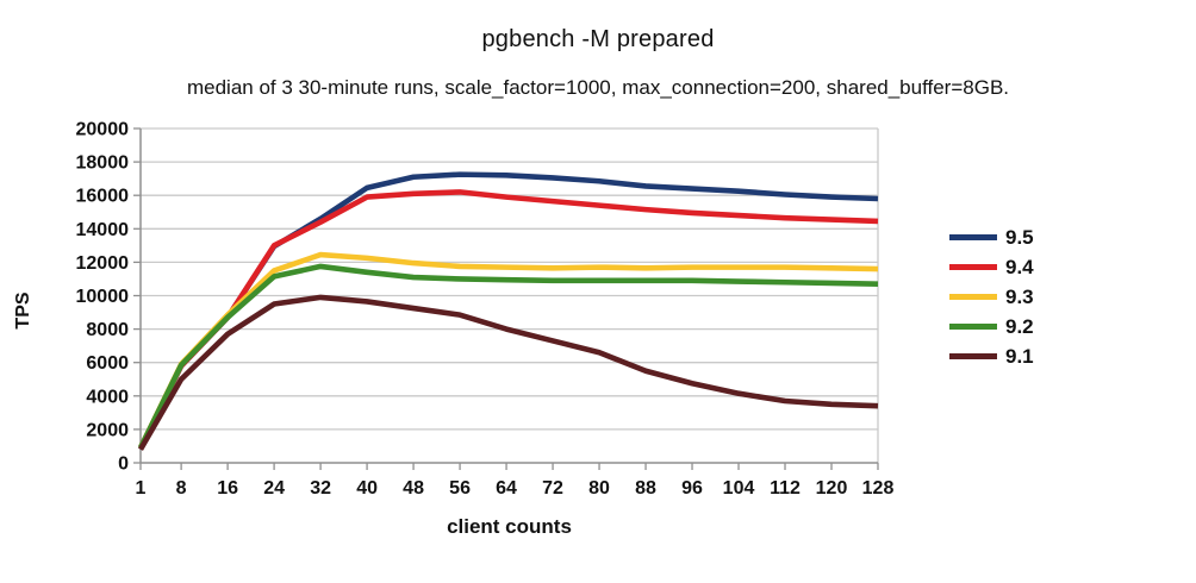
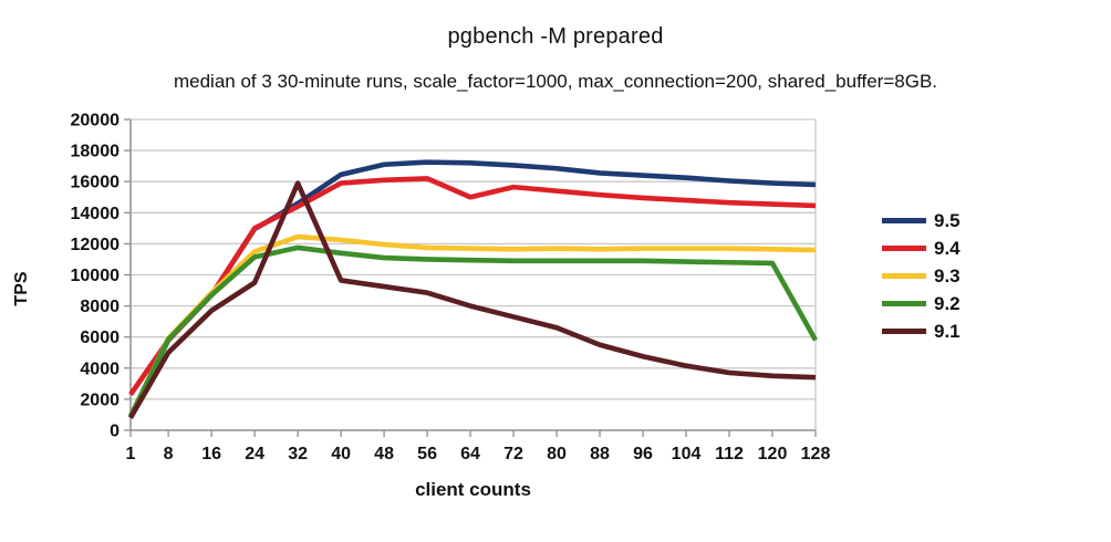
9.4/1: 900 -> 2300
9.1/32: 9900 -> 15900
9.4/64: 15900 -> 15000
9.2/128: 10700 -> 5800
